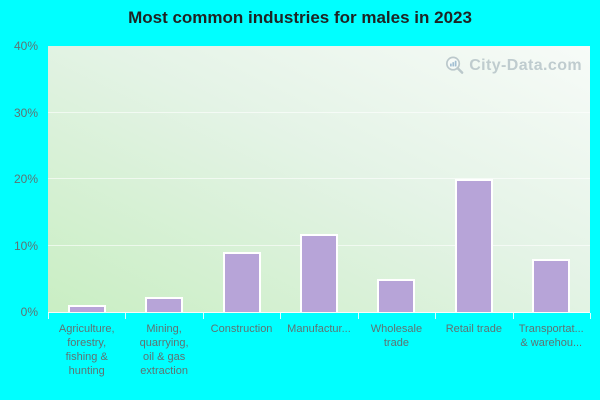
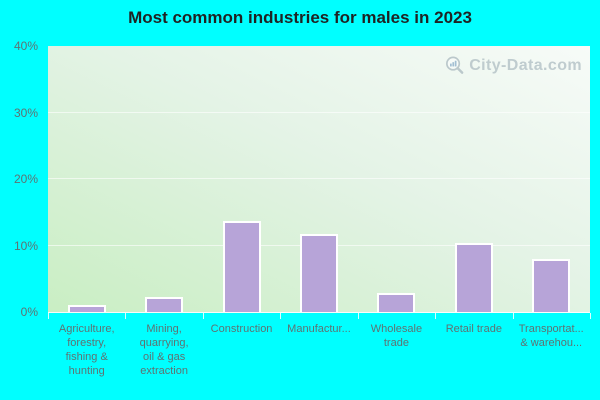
Construction: 9% -> 14%
Wholesale trade: 5% -> 3%
Retail trade: 20% -> 10%
